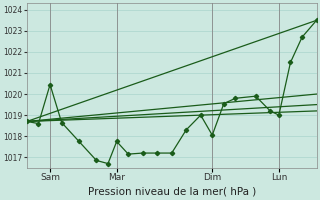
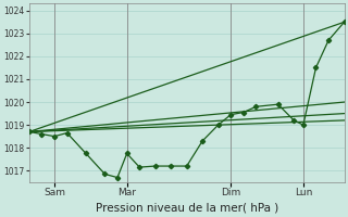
Sam: 1020.45 -> 1018.50
Dim: 1018.05 -> 1019.45
